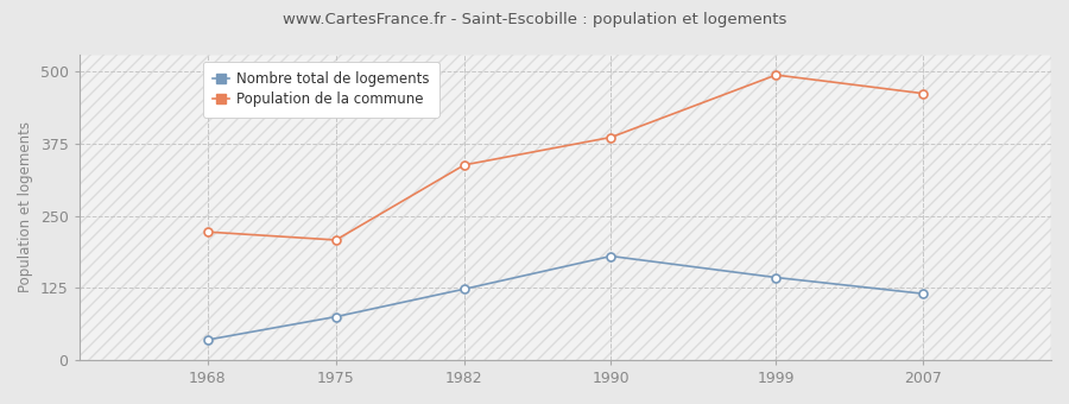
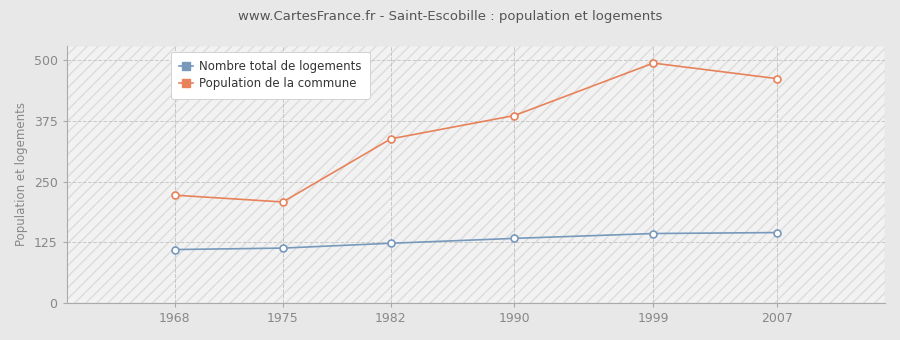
Nombre total de logements/1968: 35 -> 110
Nombre total de logements/1975: 75 -> 113
Nombre total de logements/1990: 180 -> 133
Nombre total de logements/2007: 115 -> 145
